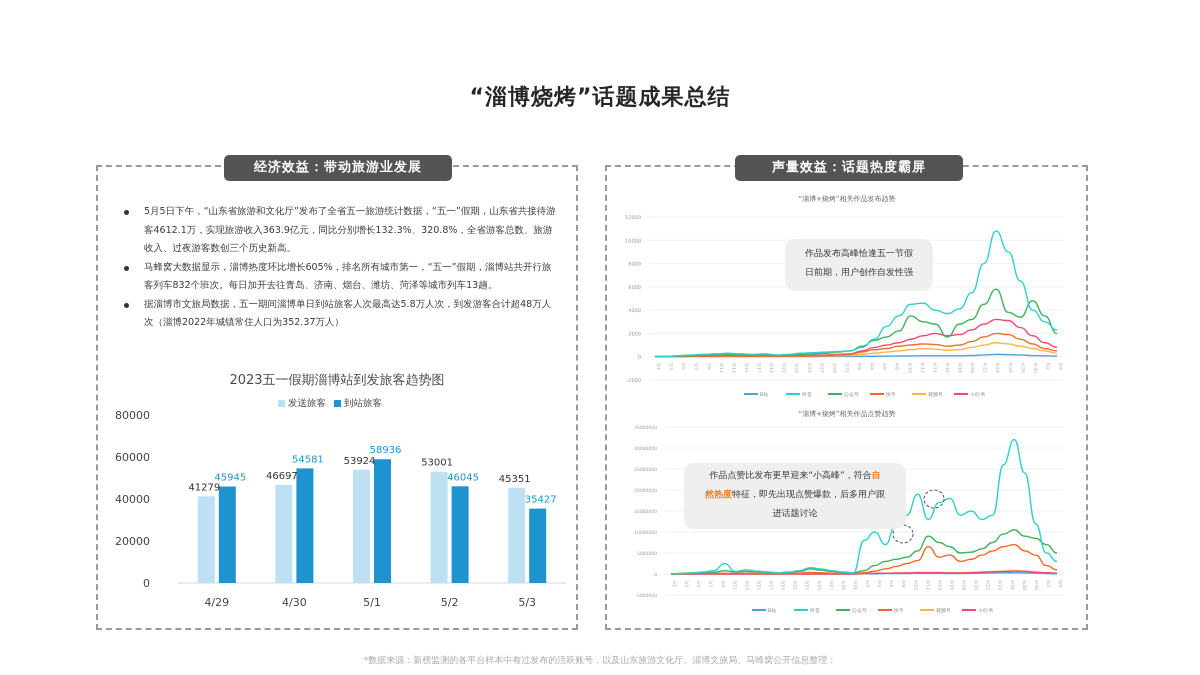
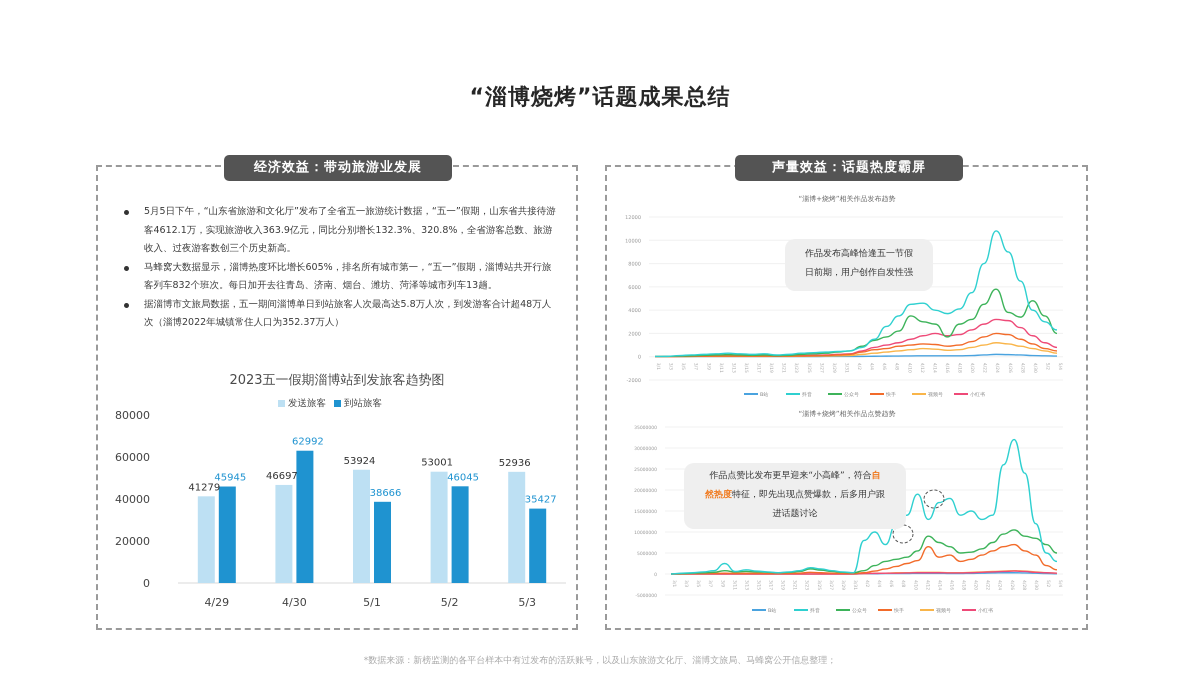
2023五一假期淄博站到发旅客趋势图/到站旅客/4/30: 54581 -> 62992
2023五一假期淄博站到发旅客趋势图/到站旅客/5/1: 58936 -> 38666
2023五一假期淄博站到发旅客趋势图/发送旅客/5/3: 45351 -> 52936
